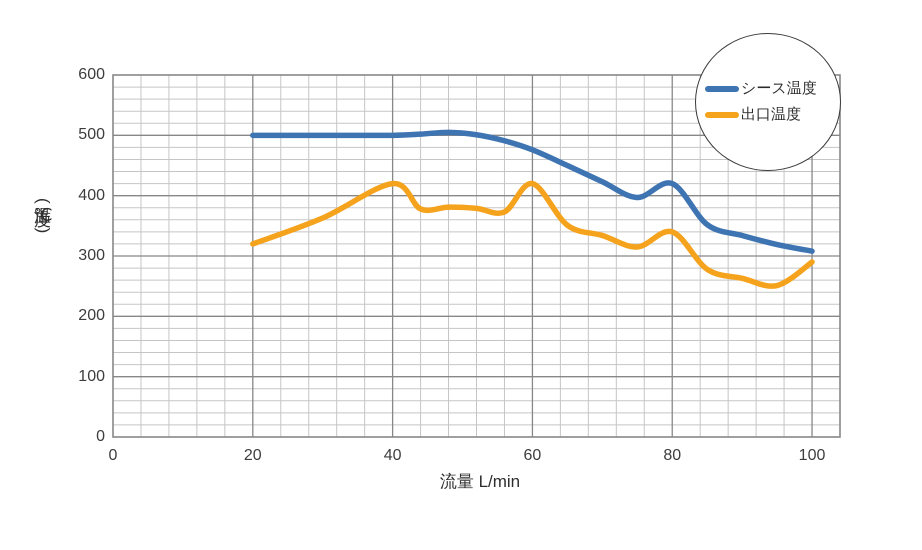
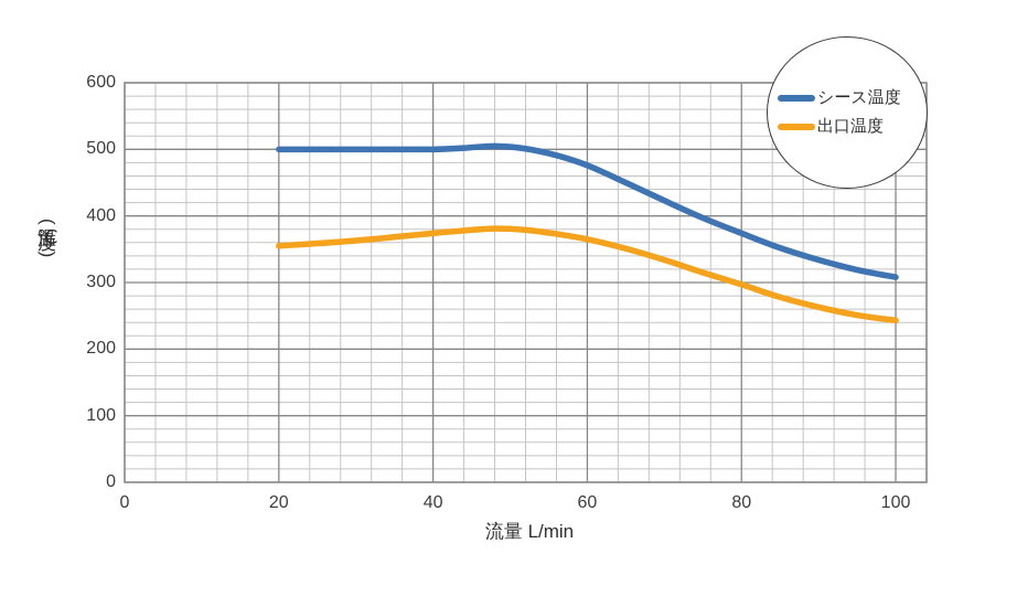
出口温度/20: 320 -> 360
出口温度/40: 420 -> 370
出口温度/60: 420 -> 360
シース温度/80: 420 -> 370
出口温度/80: 340 -> 300
出口温度/100: 290 -> 240
